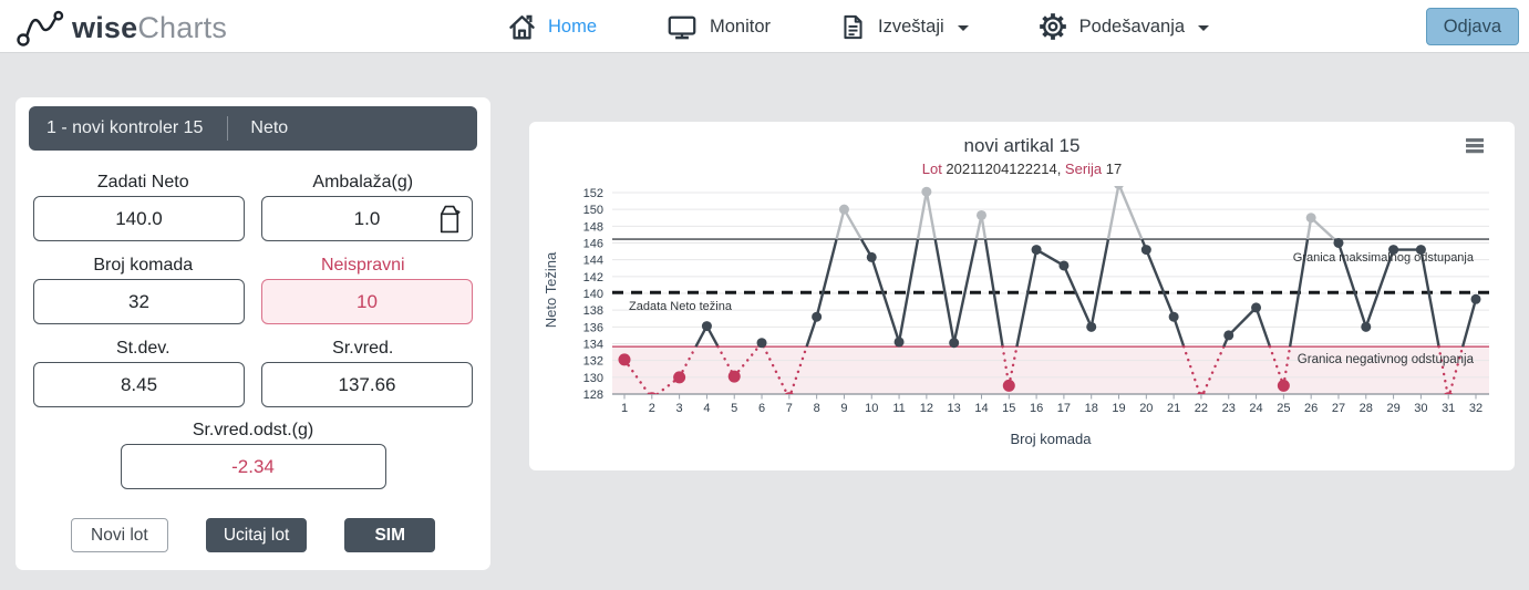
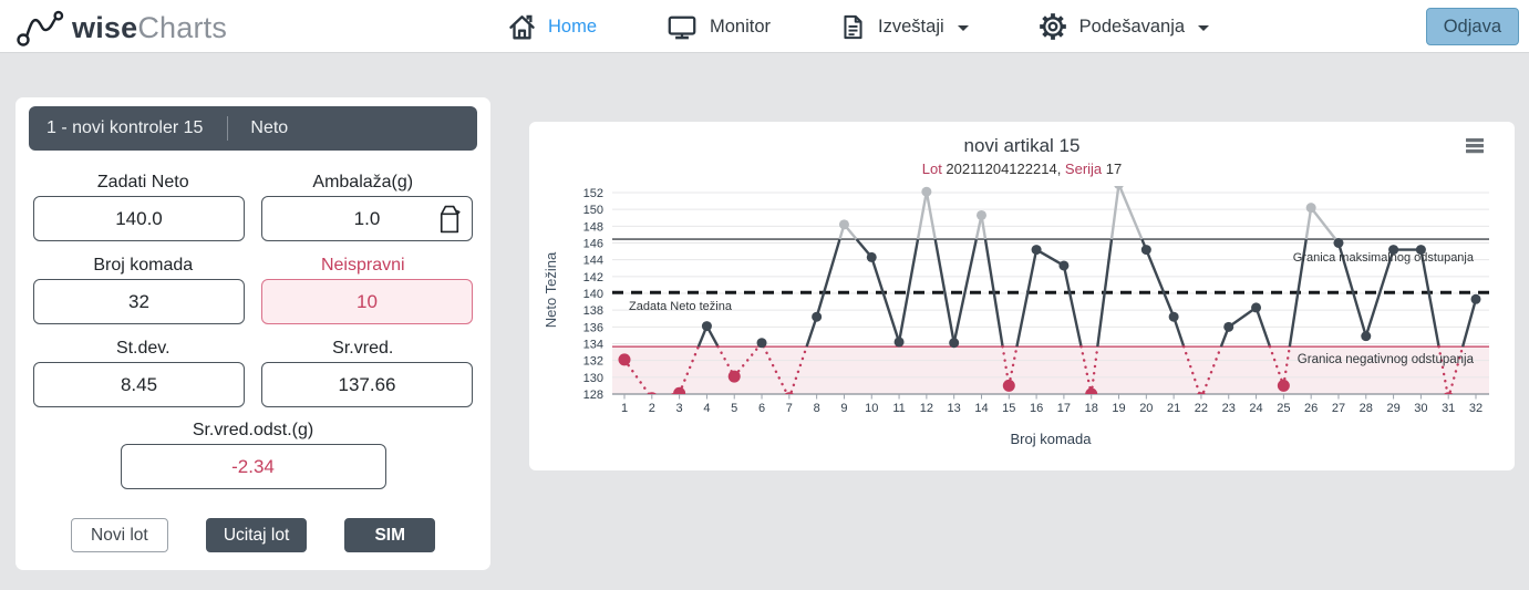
3: 130 -> 128
9: 150 -> 148
18: 136 -> 128
23: 135 -> 136
26: 149 -> 150
28: 136 -> 135
